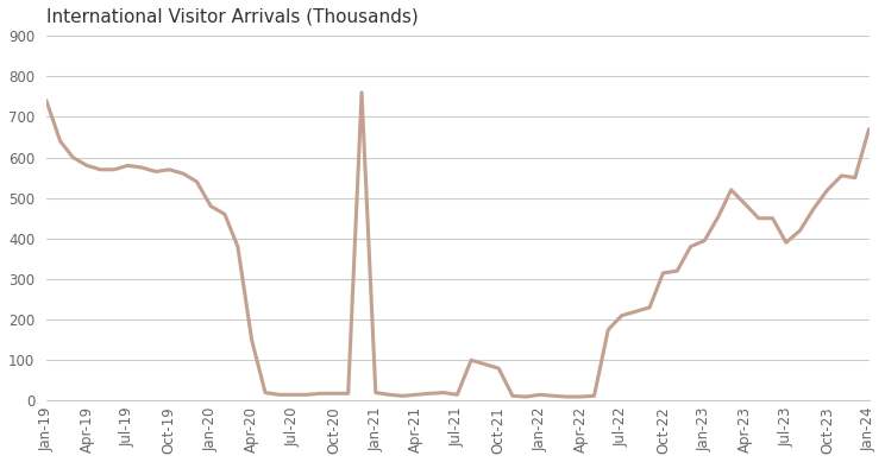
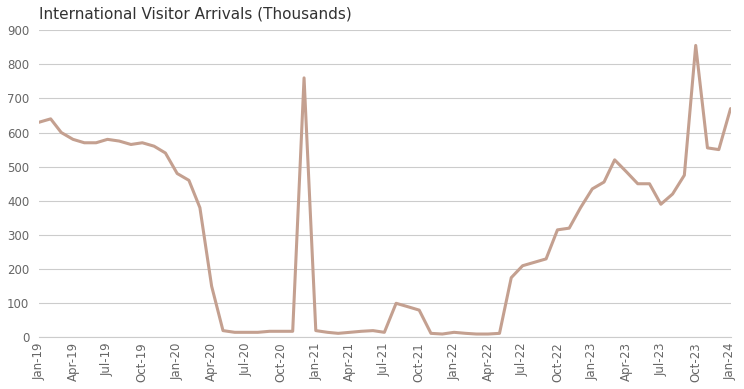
Jan-19: 740 -> 630
Jan-23: 395 -> 435
Oct-23: 520 -> 855
